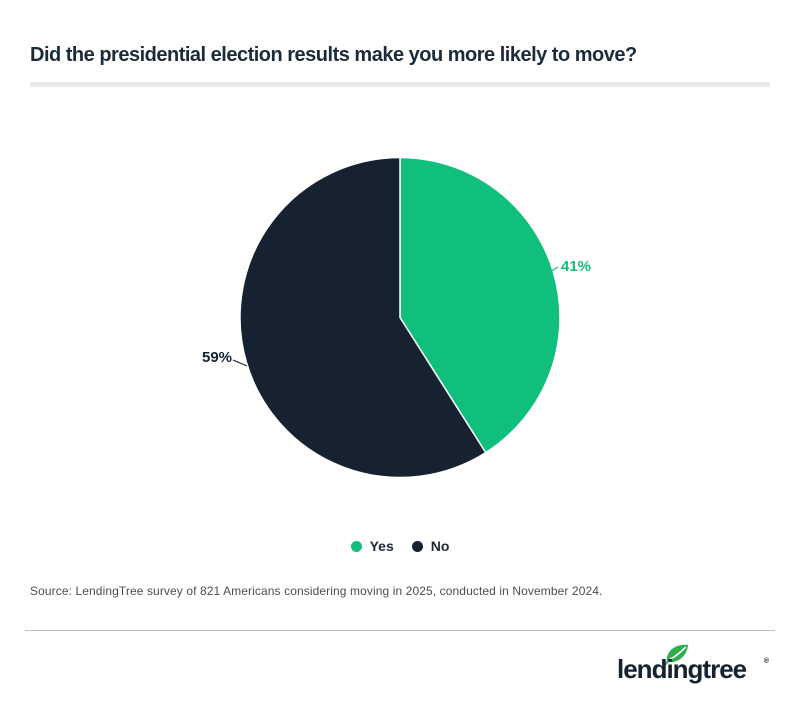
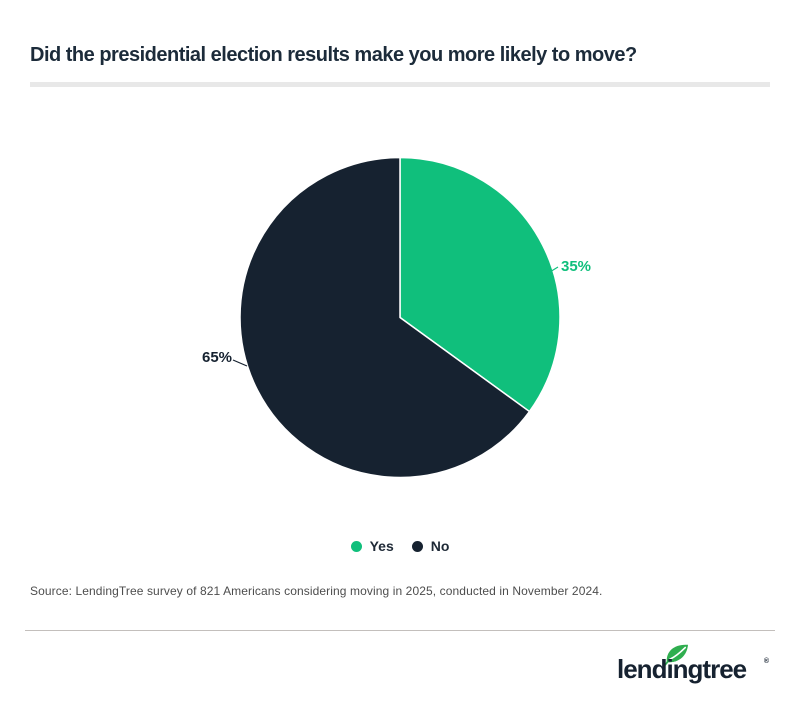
Yes: 41% -> 35%
No: 59% -> 65%
